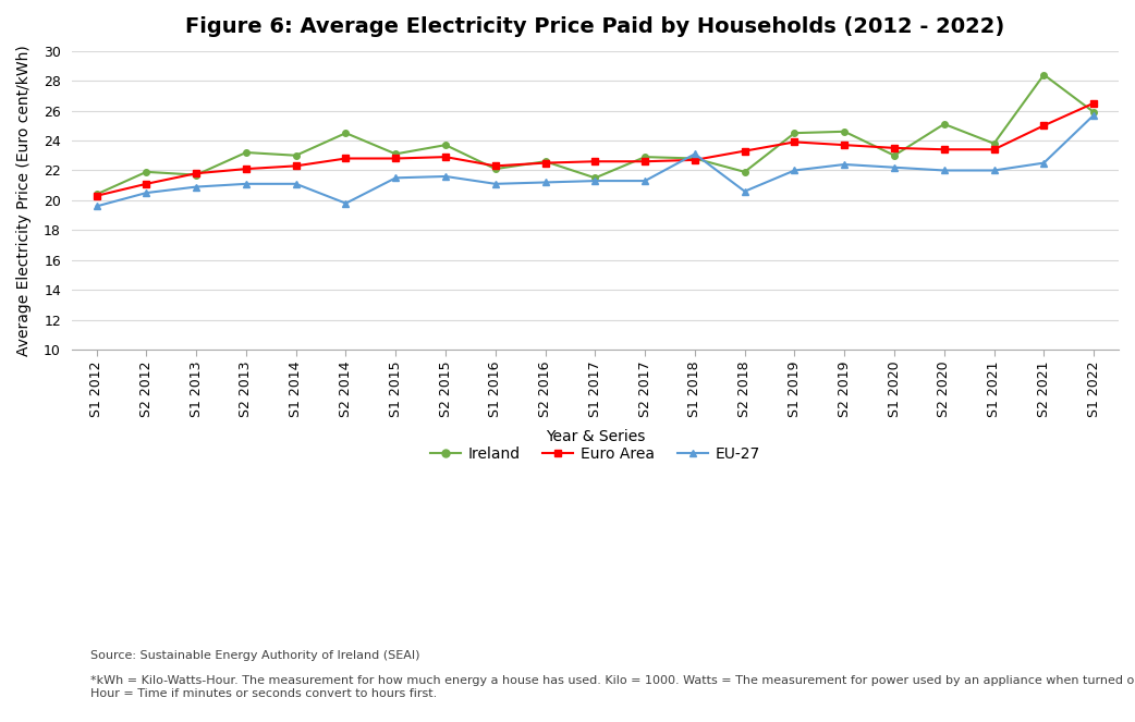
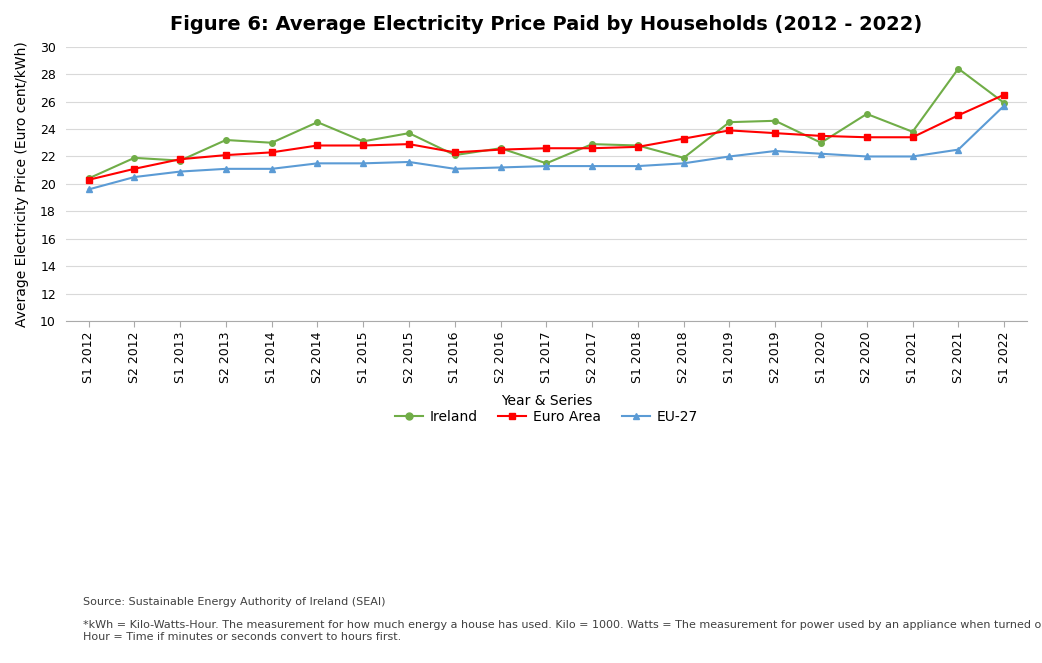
EU-27/S2 2014: 19.8 -> 21.5
EU-27/S1 2018: 23.1 -> 21.3
EU-27/S2 2018: 20.6 -> 21.5
